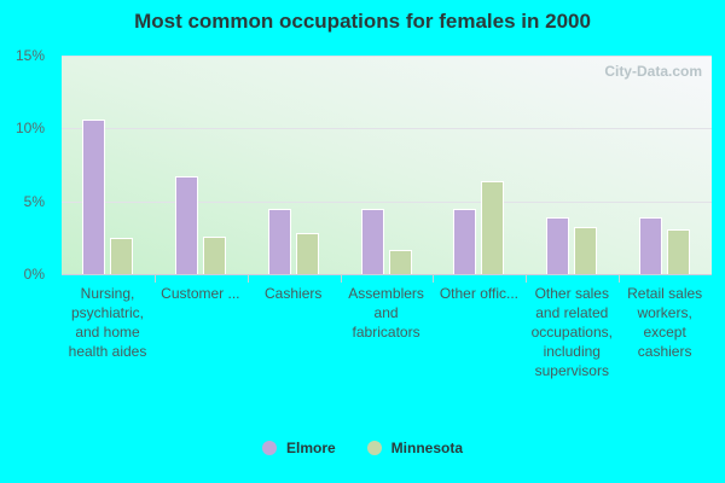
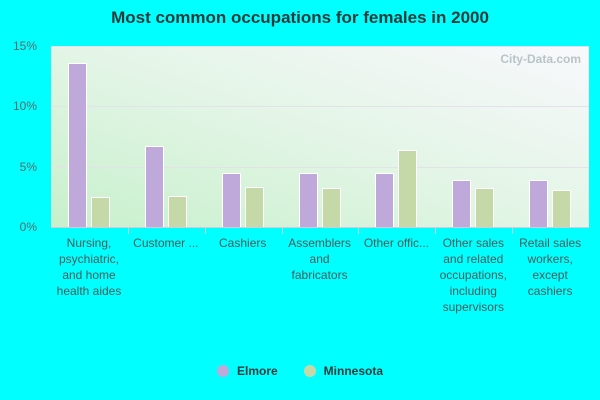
Elmore/Nursing, psychiatric, and home health aides: 10.6% -> 13.6%
Minnesota/Cashiers: 2.8% -> 3.3%
Minnesota/Assemblers and fabricators: 1.7% -> 3.2%
